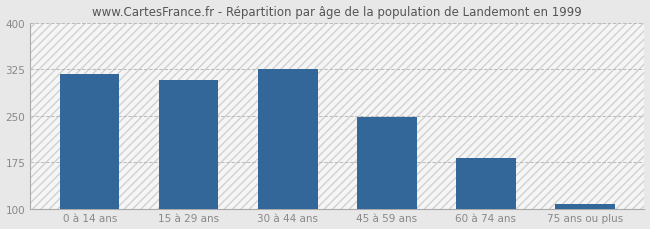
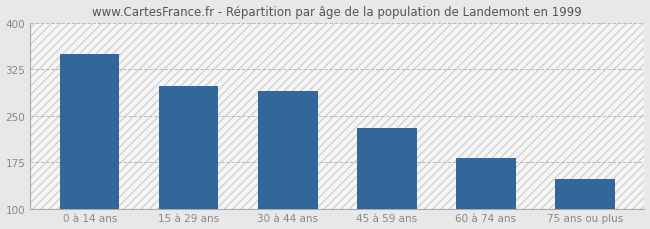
0 à 14 ans: 318 -> 350
15 à 29 ans: 307 -> 298
30 à 44 ans: 326 -> 290
45 à 59 ans: 248 -> 230
75 ans ou plus: 107 -> 148
